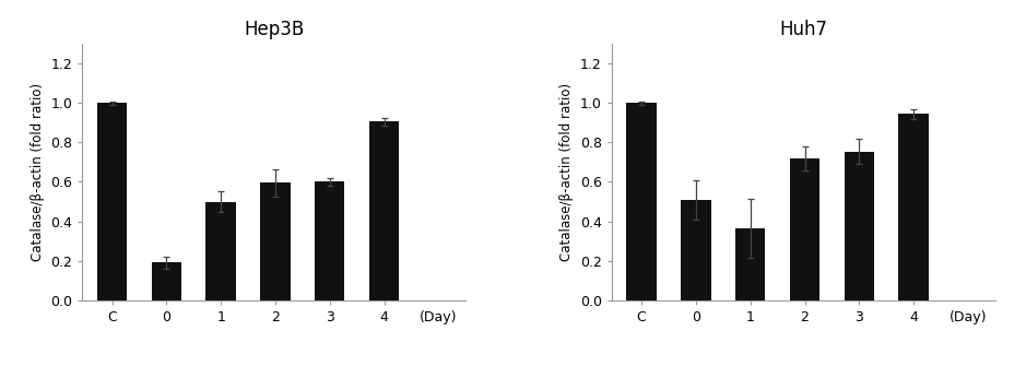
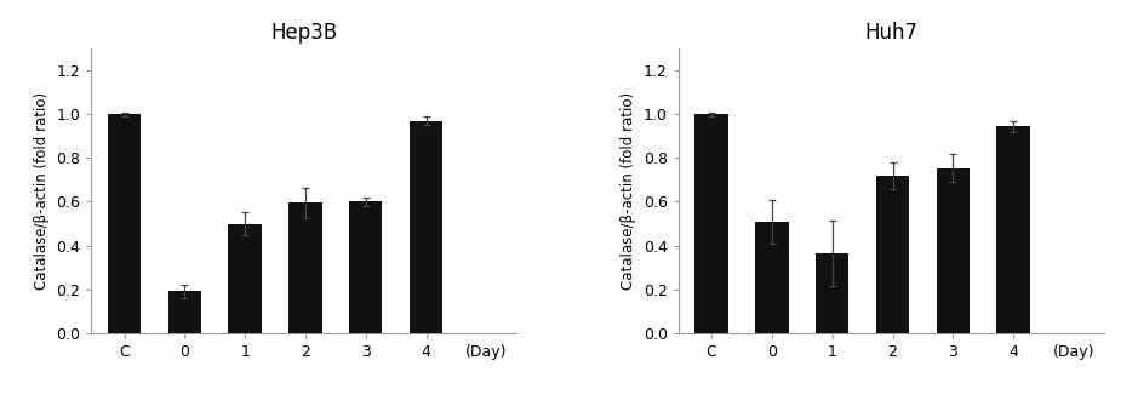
Hep3B/4: 0.91 -> 0.97
